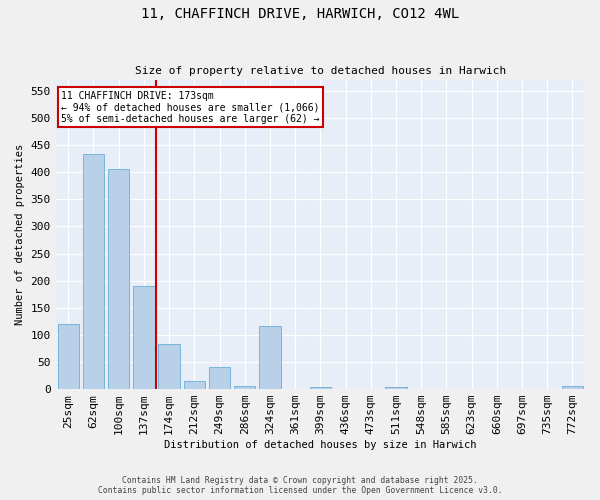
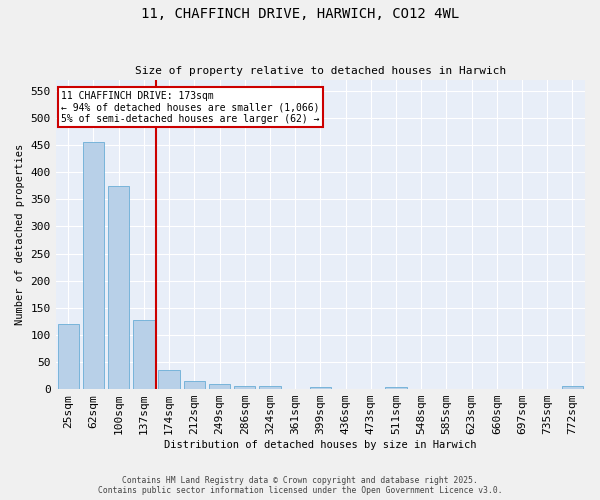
62sqm: 434 -> 455
100sqm: 406 -> 375
137sqm: 190 -> 128
174sqm: 84 -> 35
249sqm: 40 -> 10
324sqm: 116 -> 6
